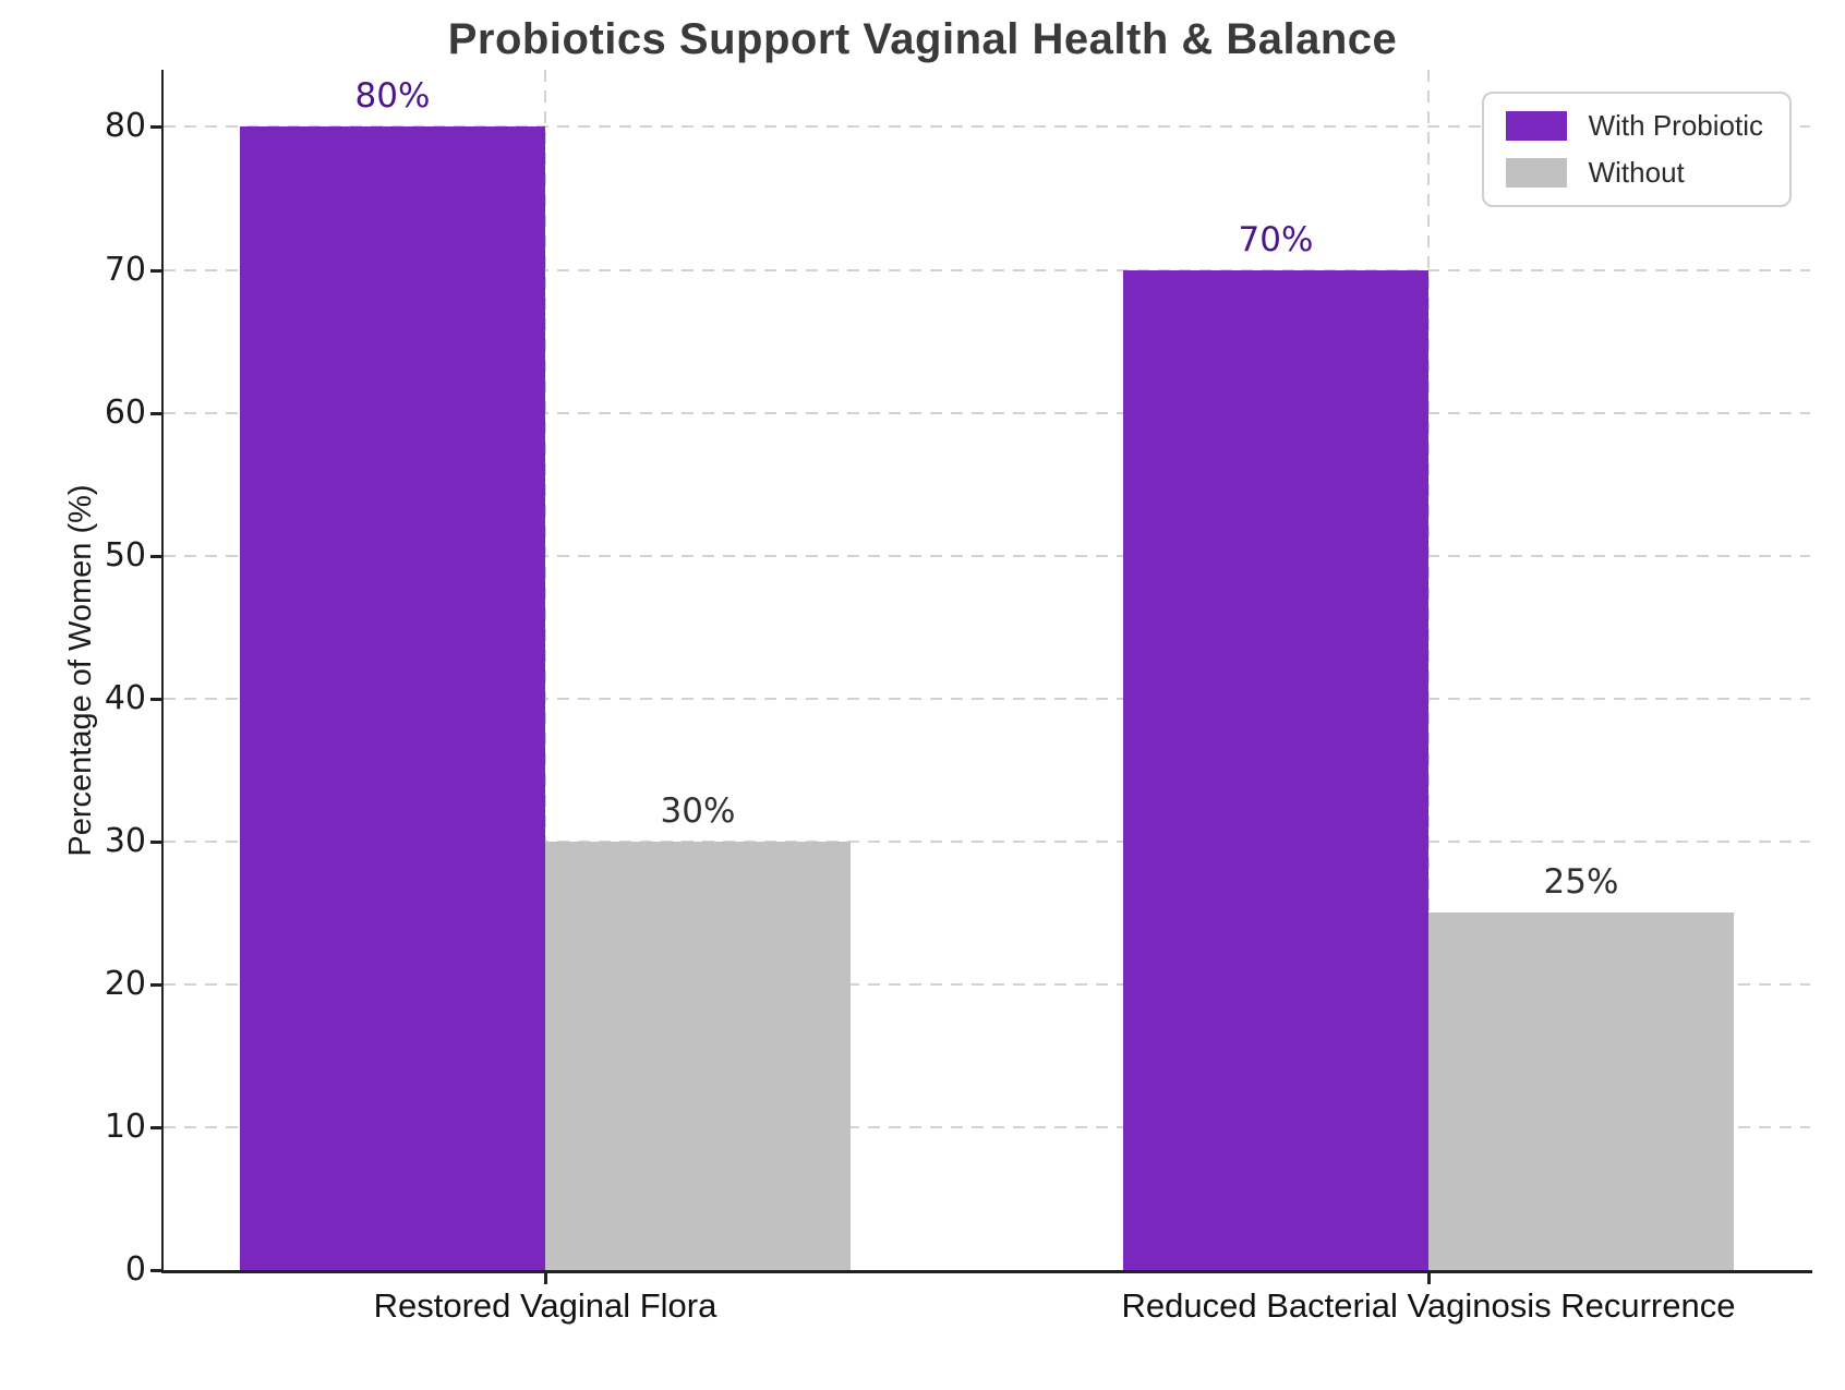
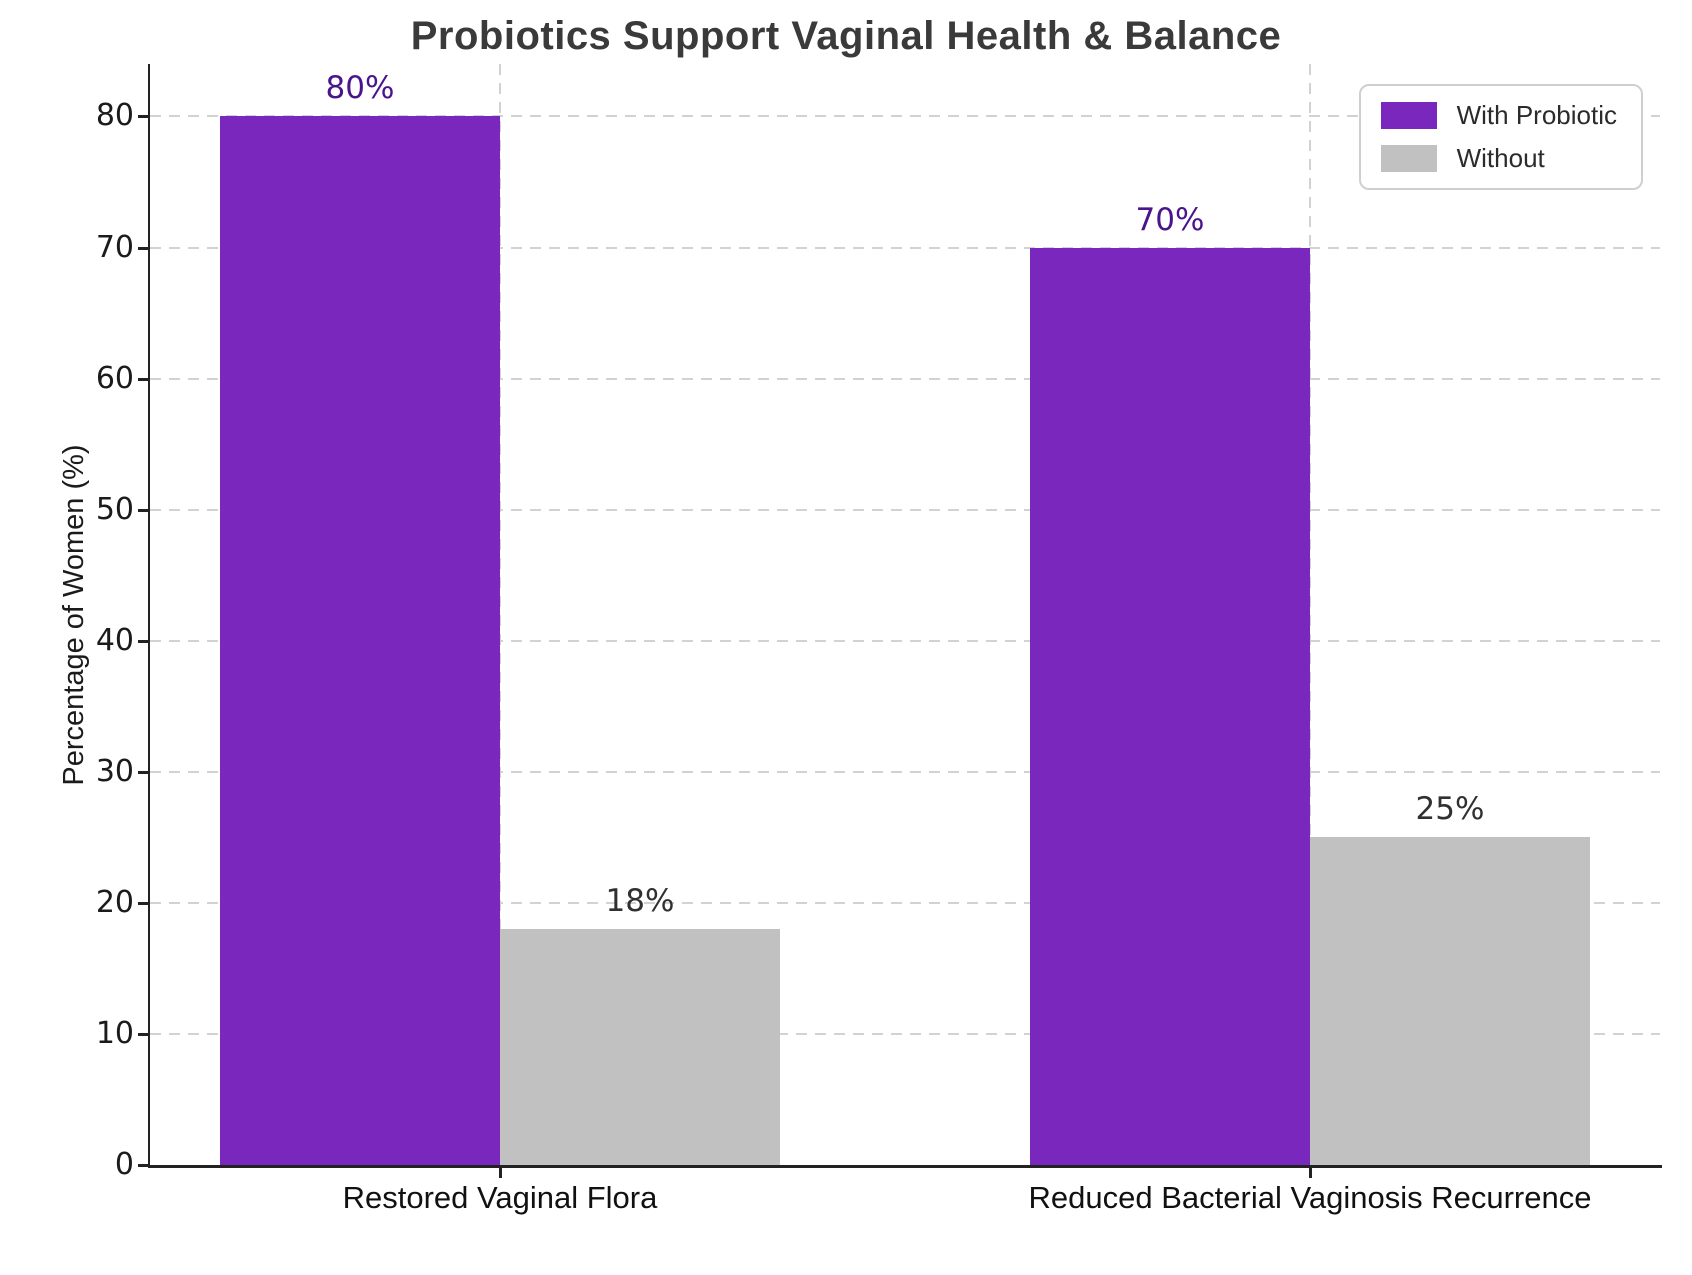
Without/Restored Vaginal Flora: 30% -> 18%
